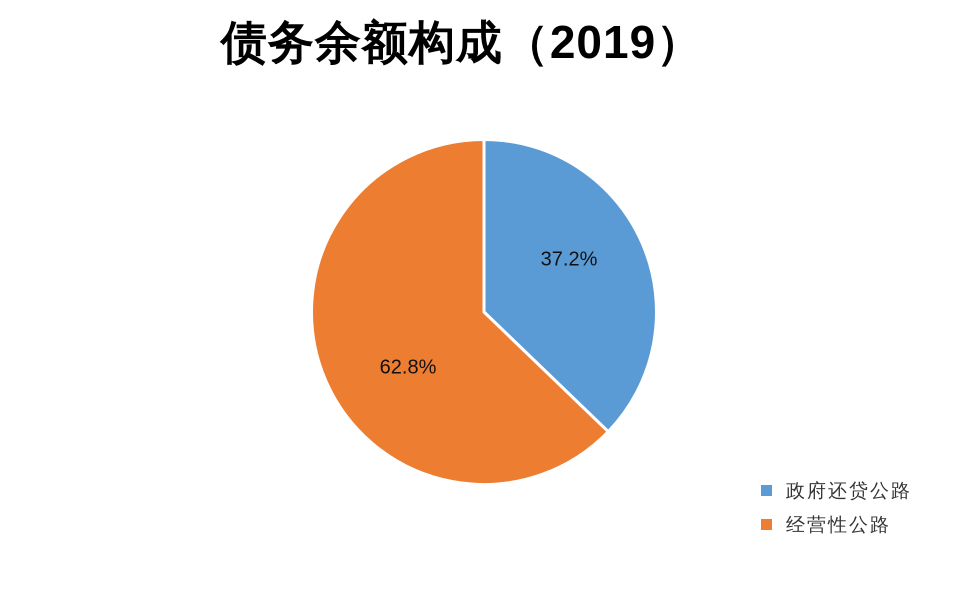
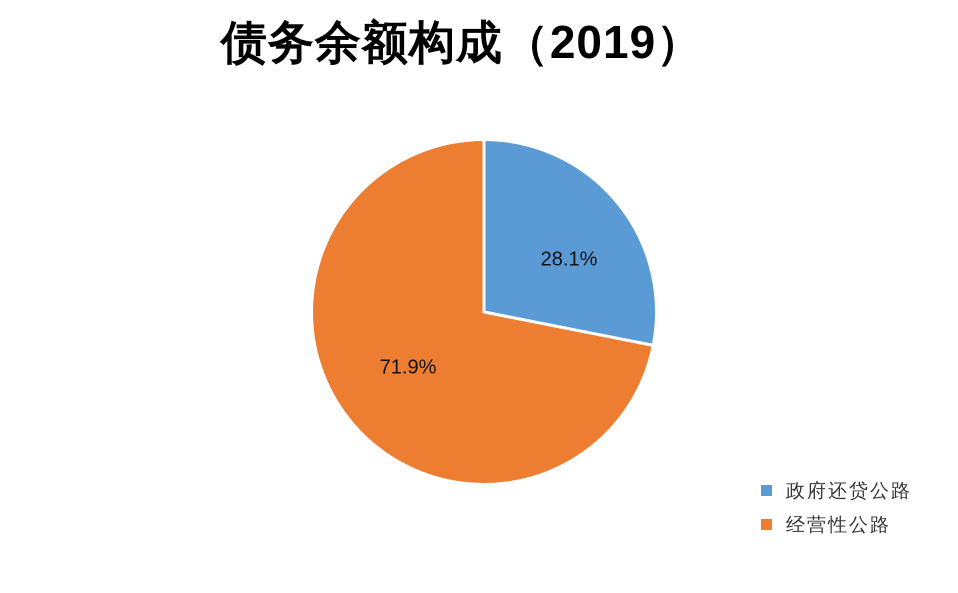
政府还贷公路: 37.2% -> 28.1%
经营性公路: 62.8% -> 71.9%
